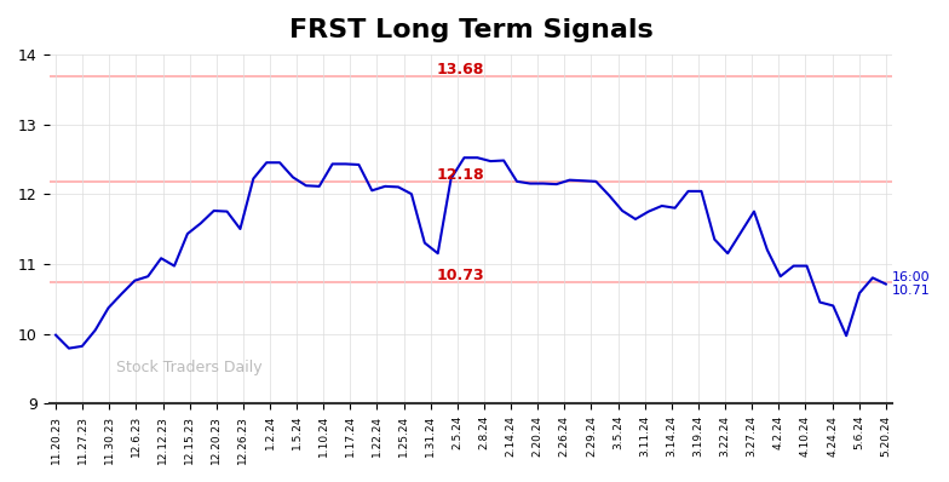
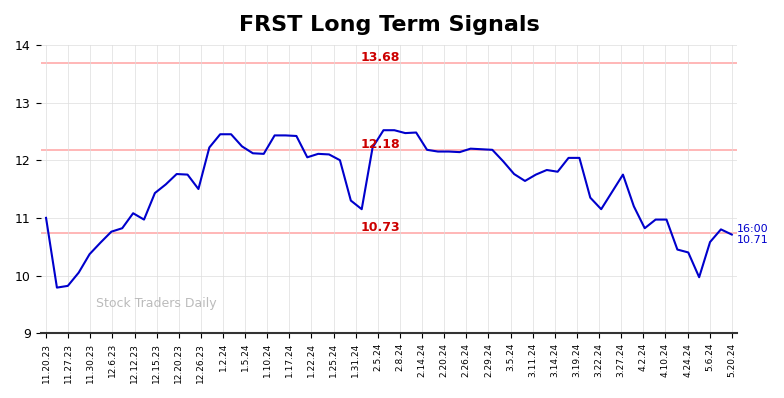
11.20.23: 9.98 -> 11.00
